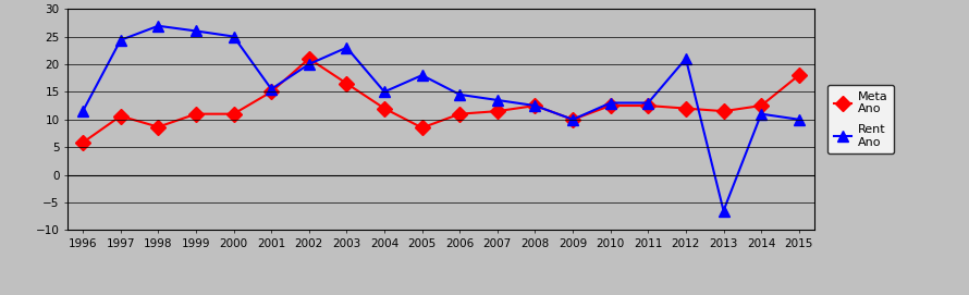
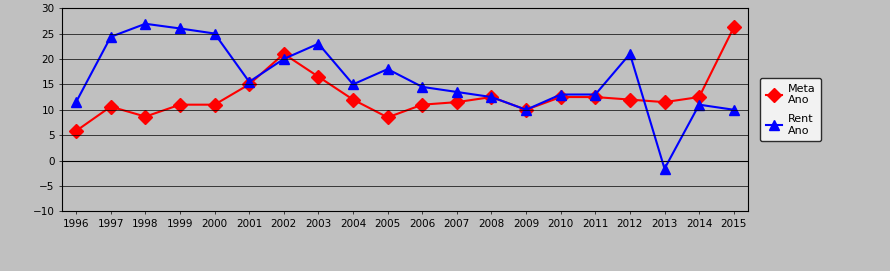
Rent Ano/2013: -6.5 -> -1.6
Meta Ano/2015: 18.0 -> 26.2
